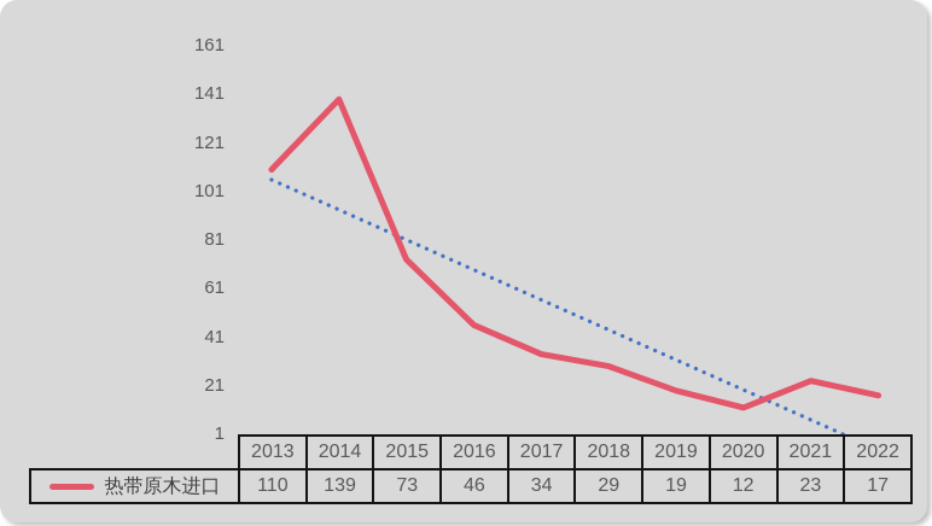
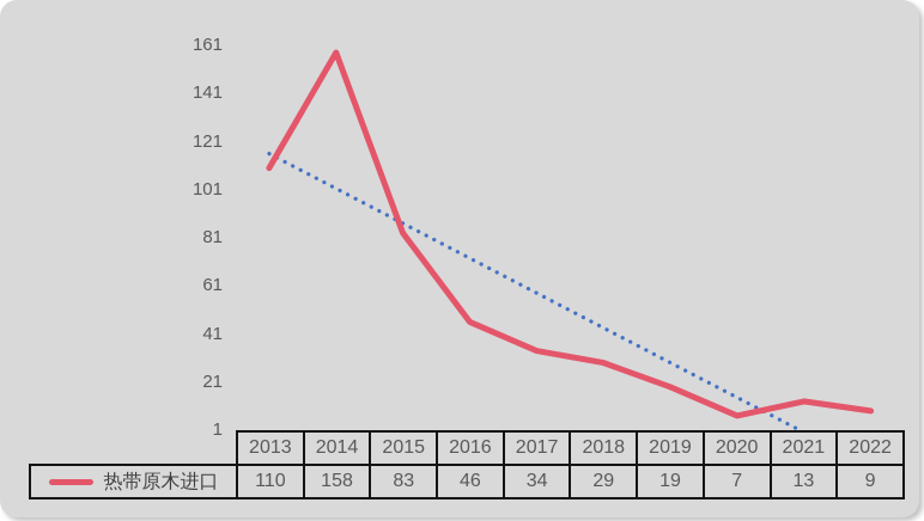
2014: 139 -> 158
2015: 73 -> 83
2020: 12 -> 7
2021: 23 -> 13
2022: 17 -> 9
